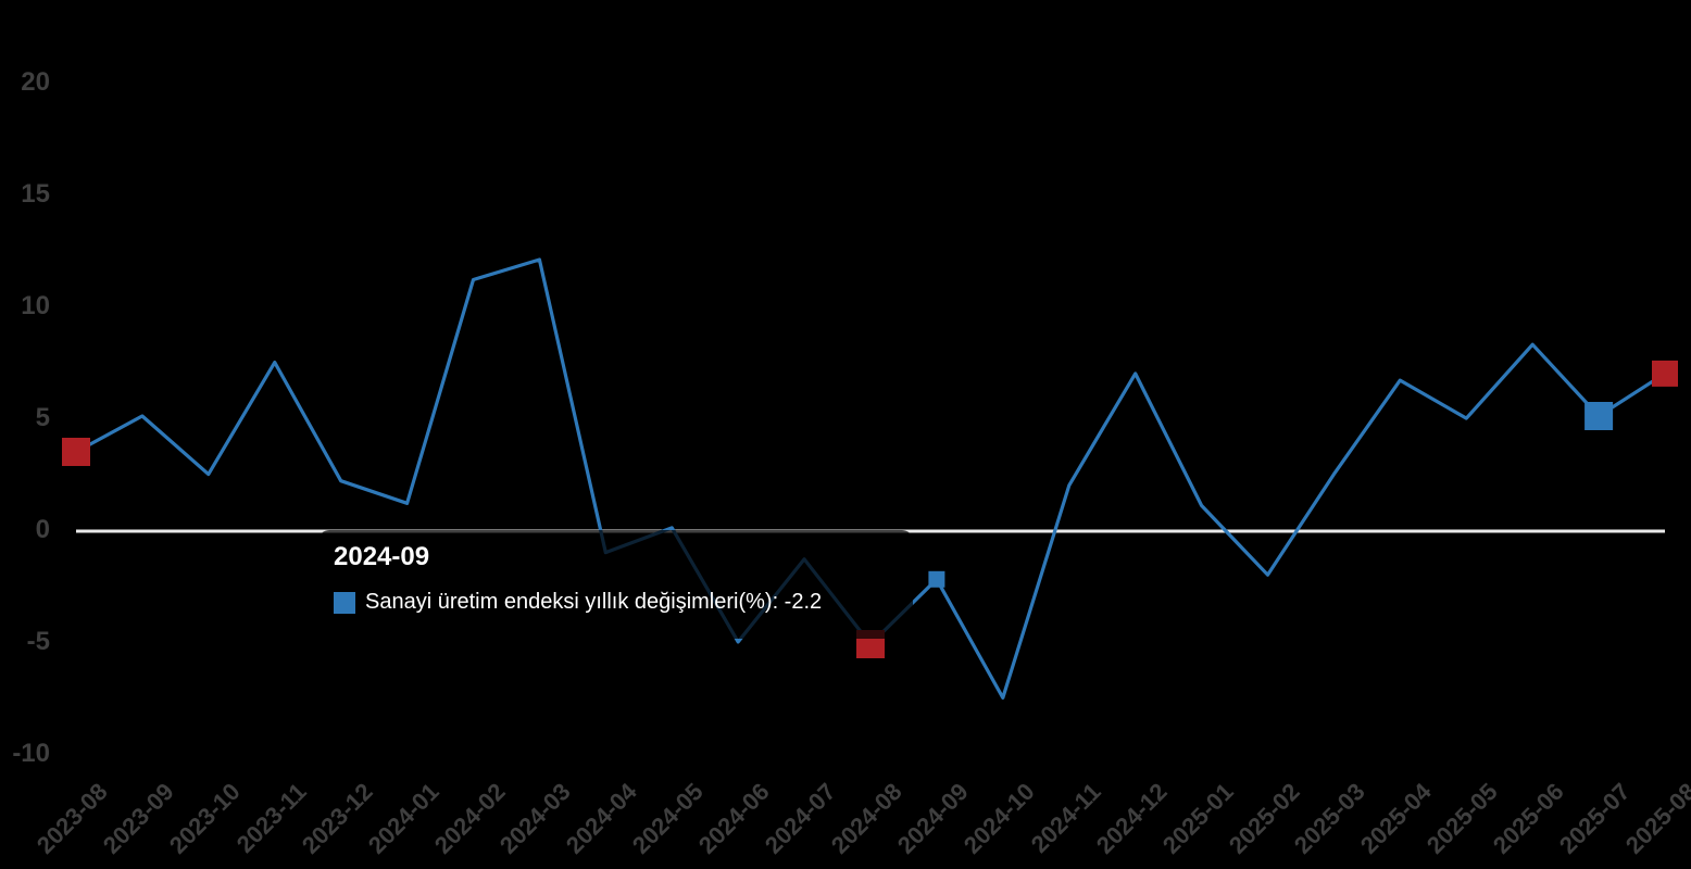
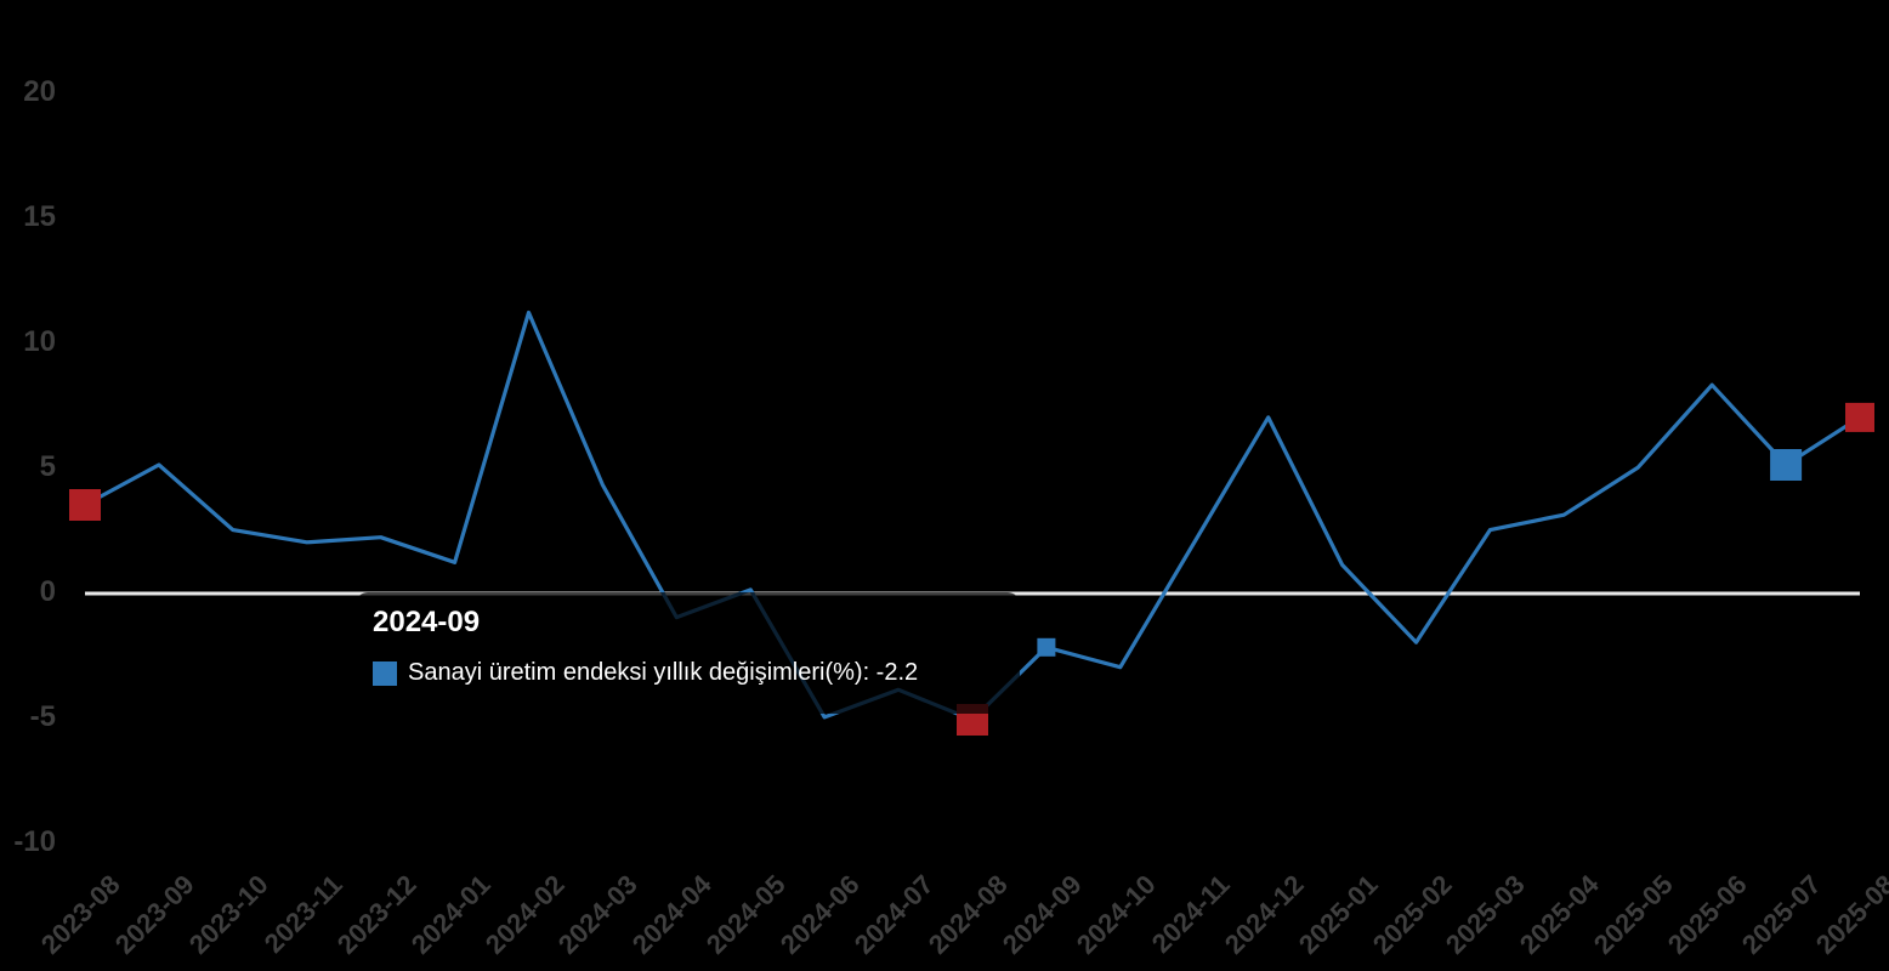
2023-11: 7.5 -> 2.0
2024-03: 12.1 -> 4.3
2024-07: -1.3 -> -3.9
2024-10: -7.5 -> -3.0
2025-04: 6.7 -> 3.1
